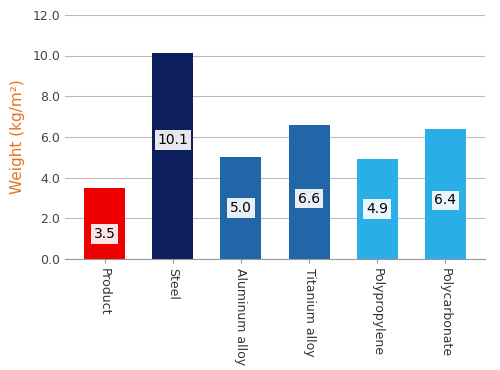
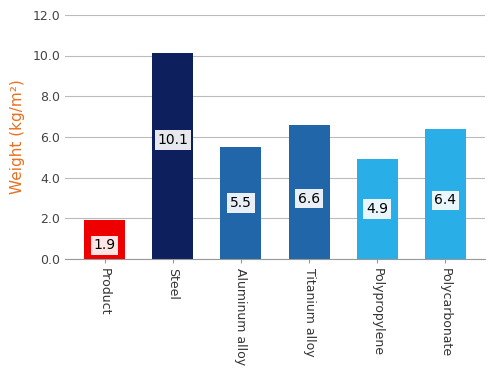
Product: 3.5 -> 1.9
Aluminum alloy: 5.0 -> 5.5
